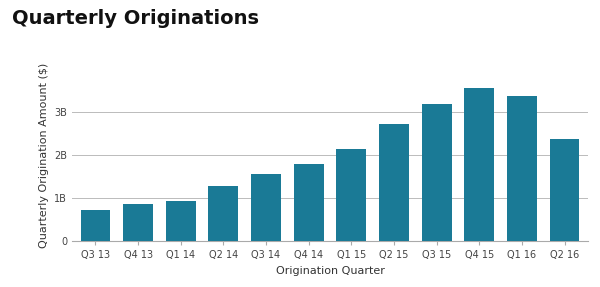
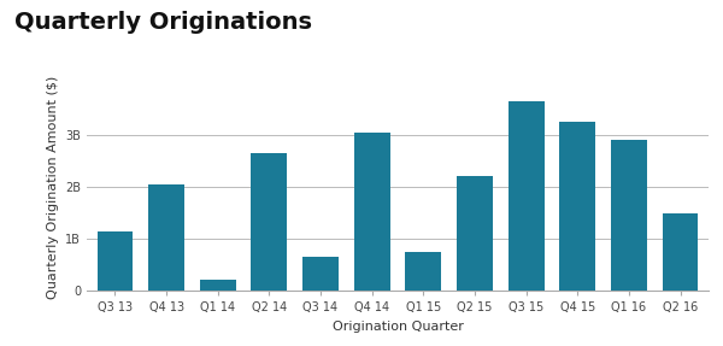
Q3 13: 0.72B -> 1.15B
Q4 13: 0.85B -> 2.05B
Q1 14: 0.92B -> 0.20B
Q2 14: 1.28B -> 2.65B
Q3 14: 1.55B -> 0.65B
Q4 14: 1.78B -> 3.05B
Q1 15: 2.15B -> 0.75B
Q2 15: 2.72B -> 2.20B
Q3 15: 3.18B -> 3.65B
Q4 15: 3.55B -> 3.25B
Q1 16: 3.38B -> 2.90B
Q2 16: 2.38B -> 1.50B
